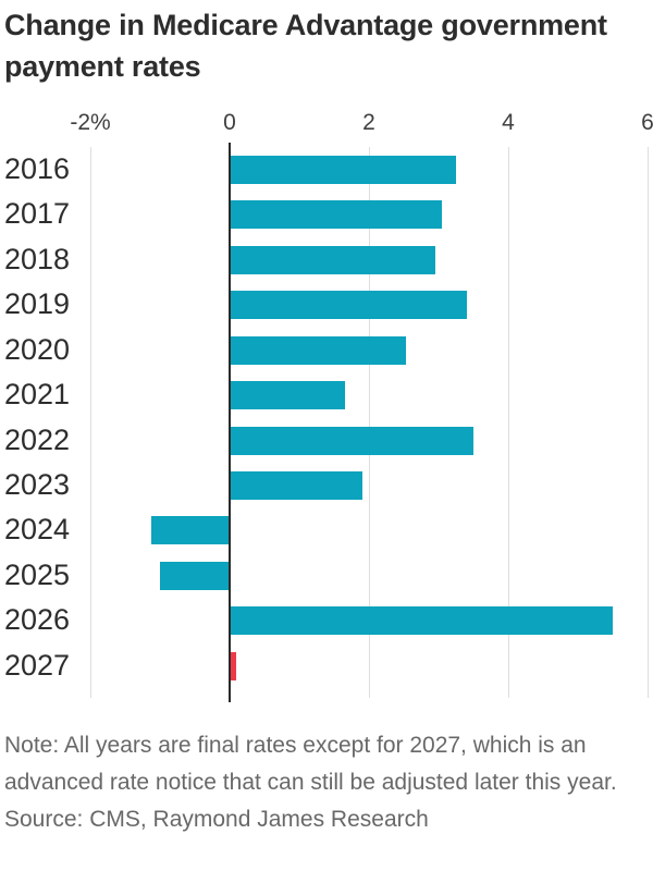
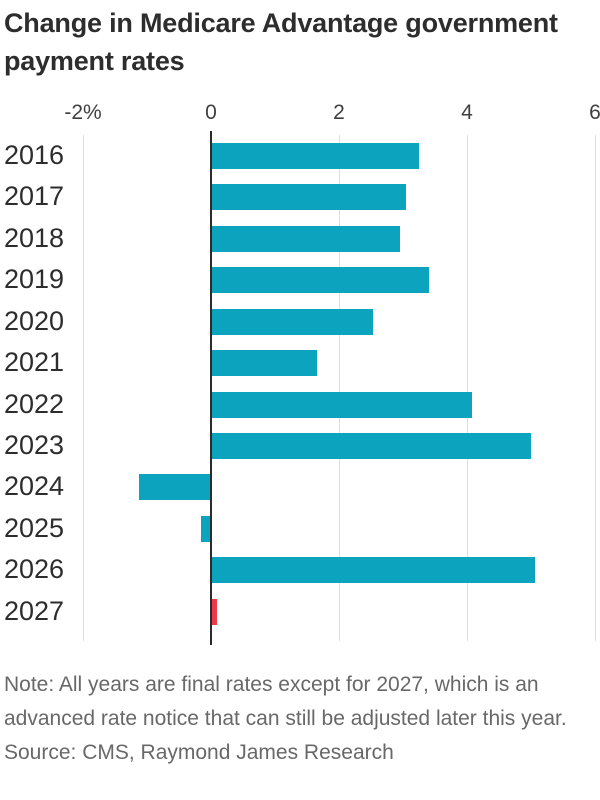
2022: 3.5 -> 4.1
2023: 1.9 -> 5.0
2025: -1.0 -> -0.2
2026: 5.5 -> 5.1
